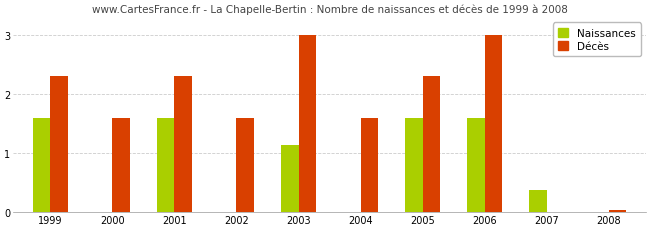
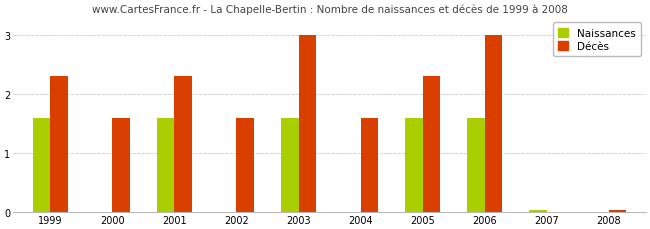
Naissances/2003: 1.14 -> 1.60
Naissances/2007: 0.38 -> 0.04
